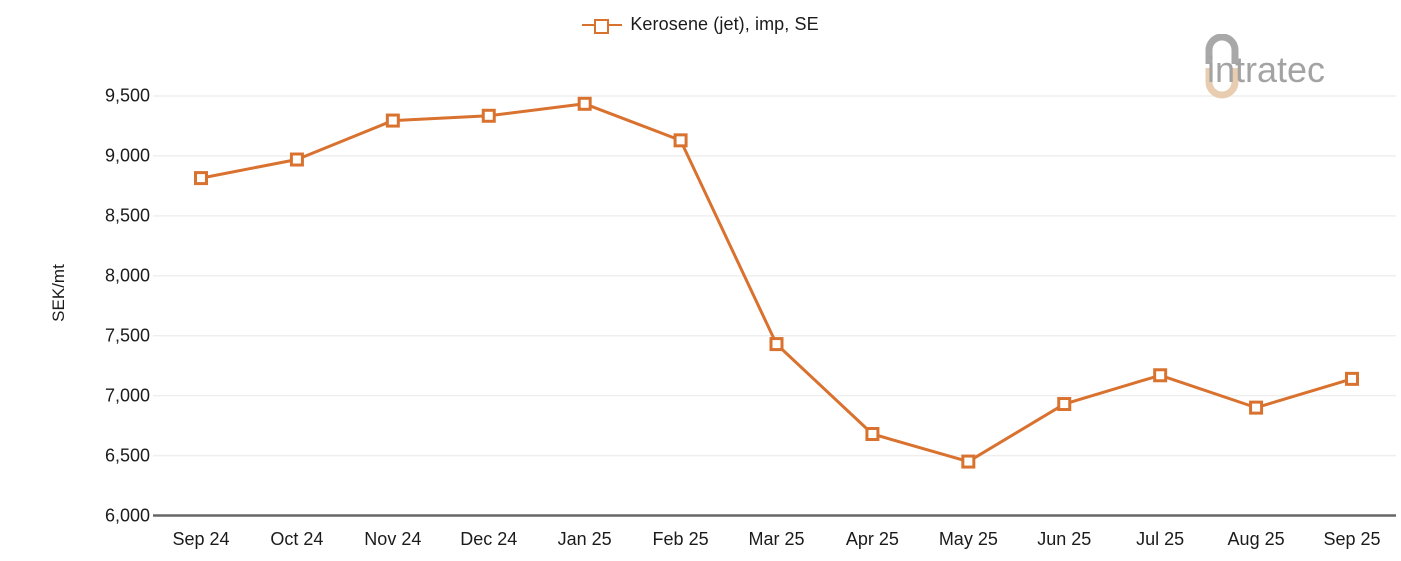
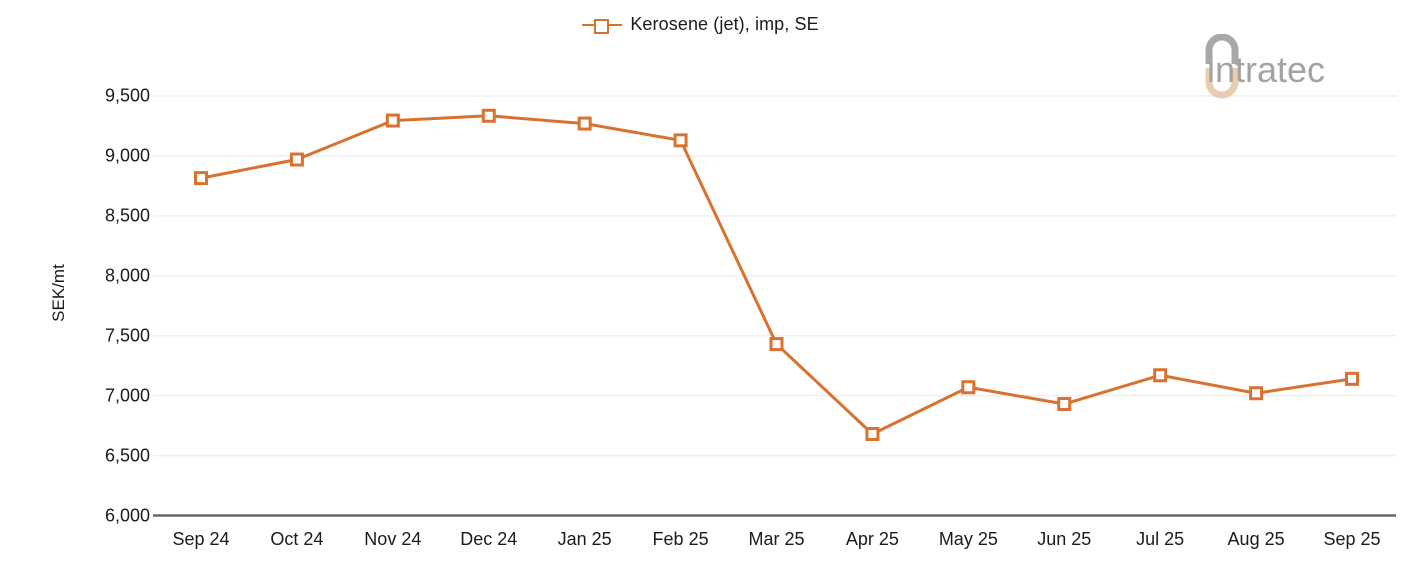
Jan 25: 9440 -> 9270
May 25: 6450 -> 7070
Aug 25: 6900 -> 7020
